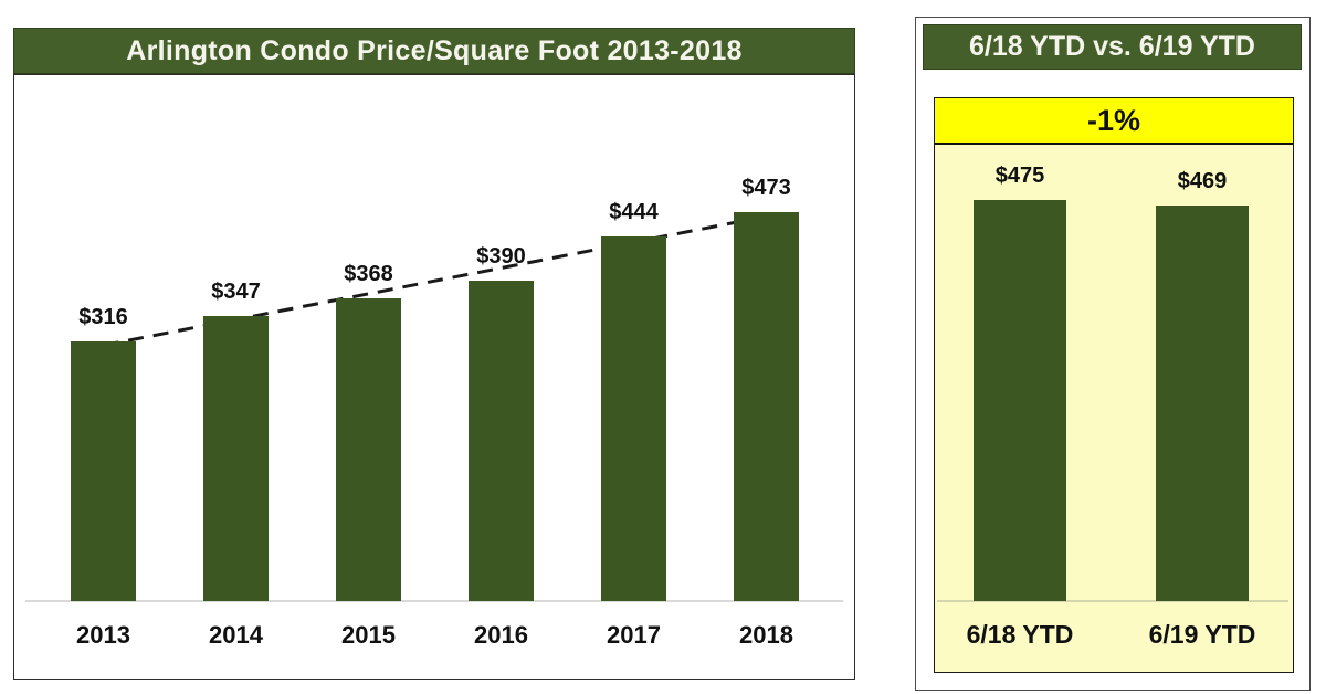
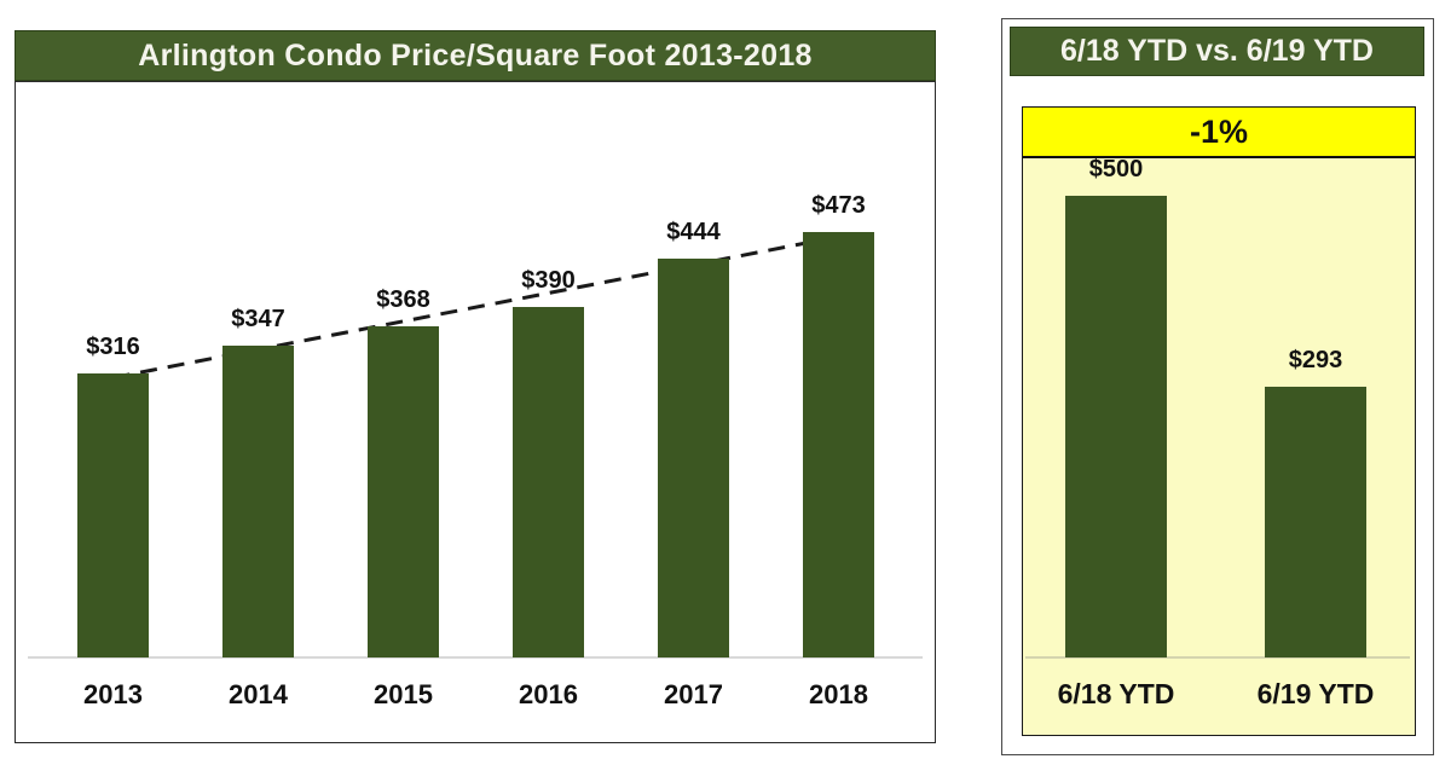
6/18 YTD vs. 6/19 YTD/6/18 YTD: $475 -> $500
6/18 YTD vs. 6/19 YTD/6/19 YTD: $469 -> $293
